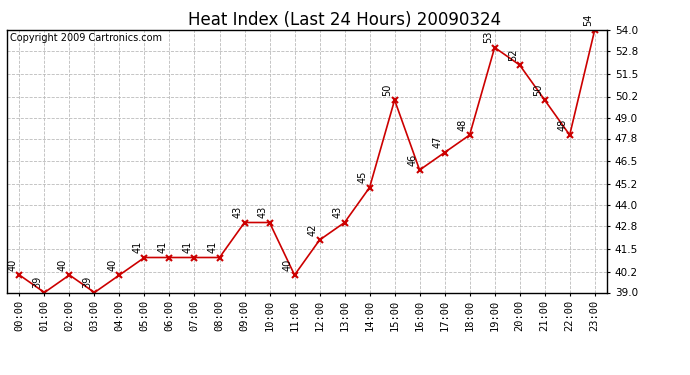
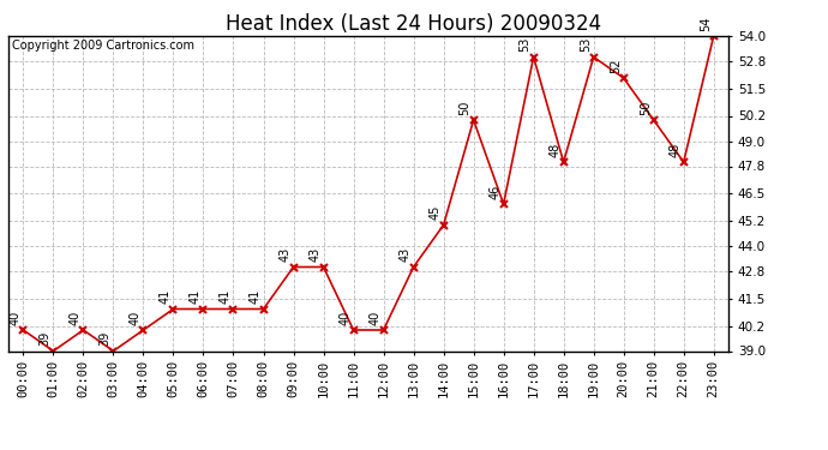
12:00: 42 -> 40
17:00: 47 -> 53
